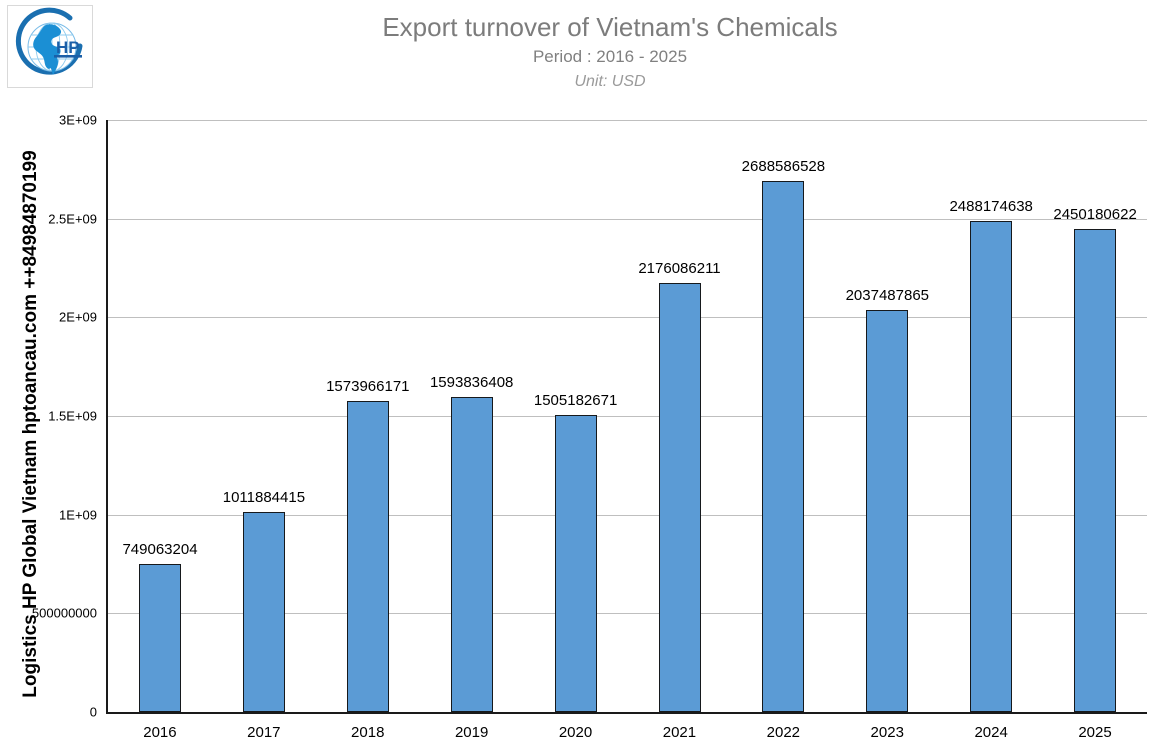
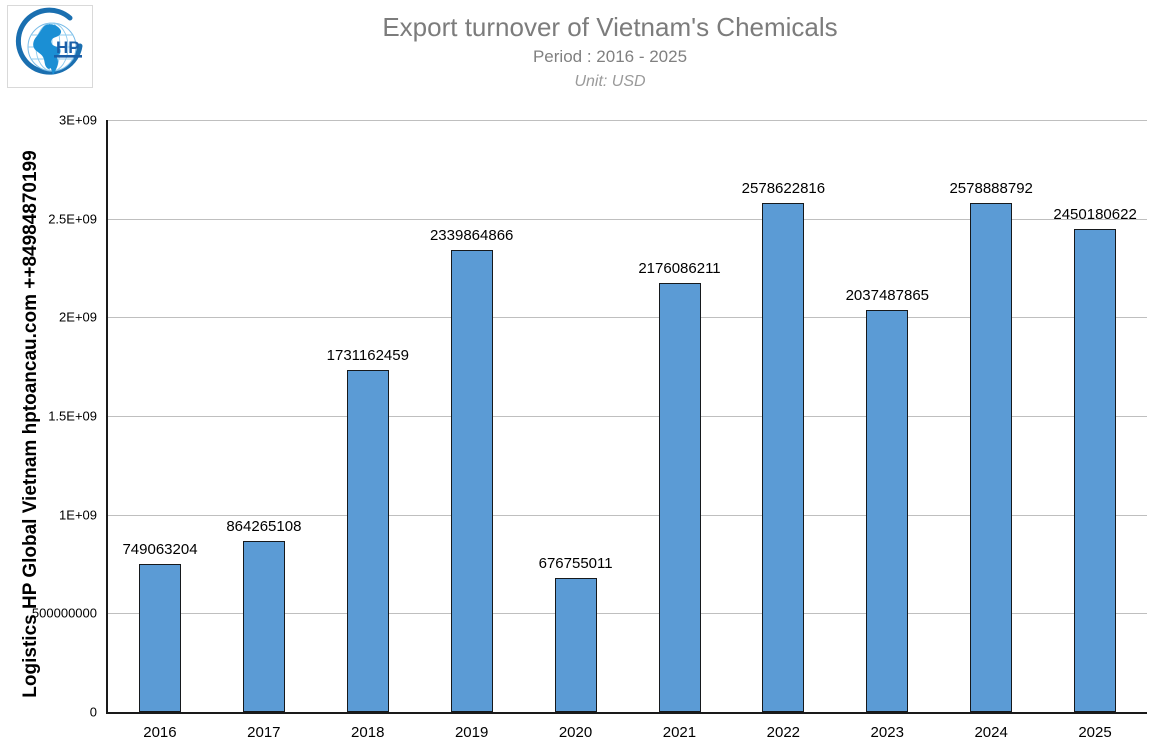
2017: 1011884415 -> 864265108
2018: 1573966171 -> 1731162459
2019: 1593836408 -> 2339864866
2020: 1505182671 -> 676755011
2022: 2688586528 -> 2578622816
2024: 2488174638 -> 2578888792
